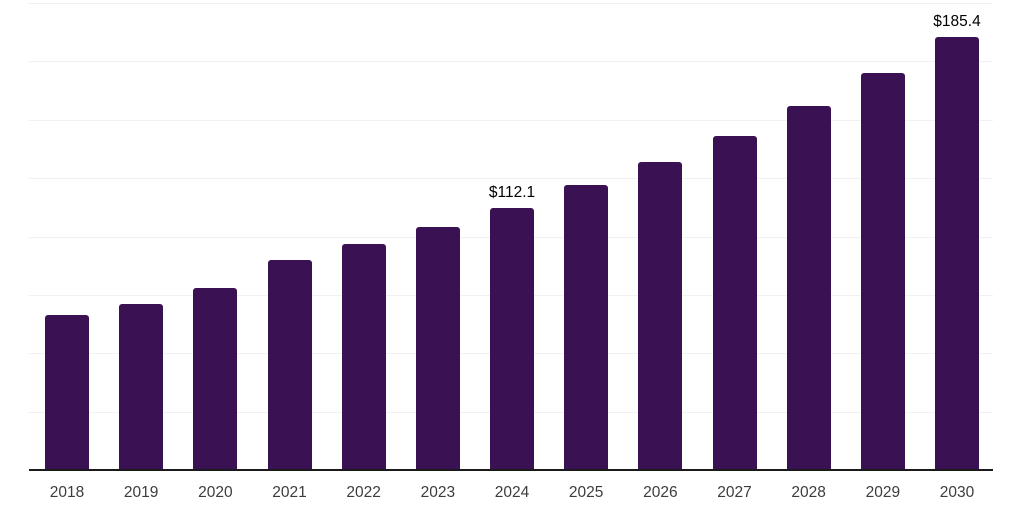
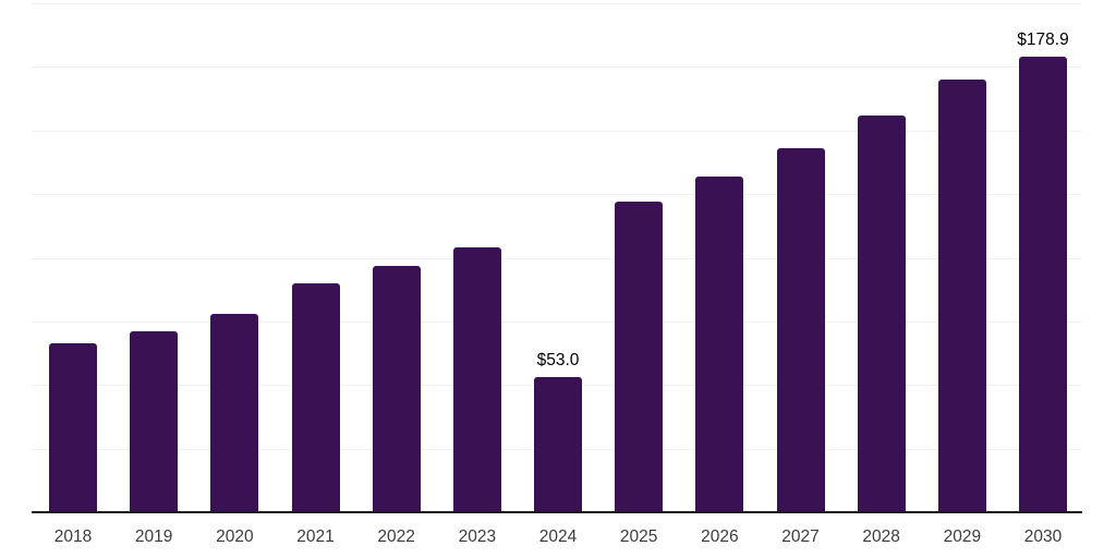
2024: $112.1 -> $53.0
2030: $185.4 -> $178.9
